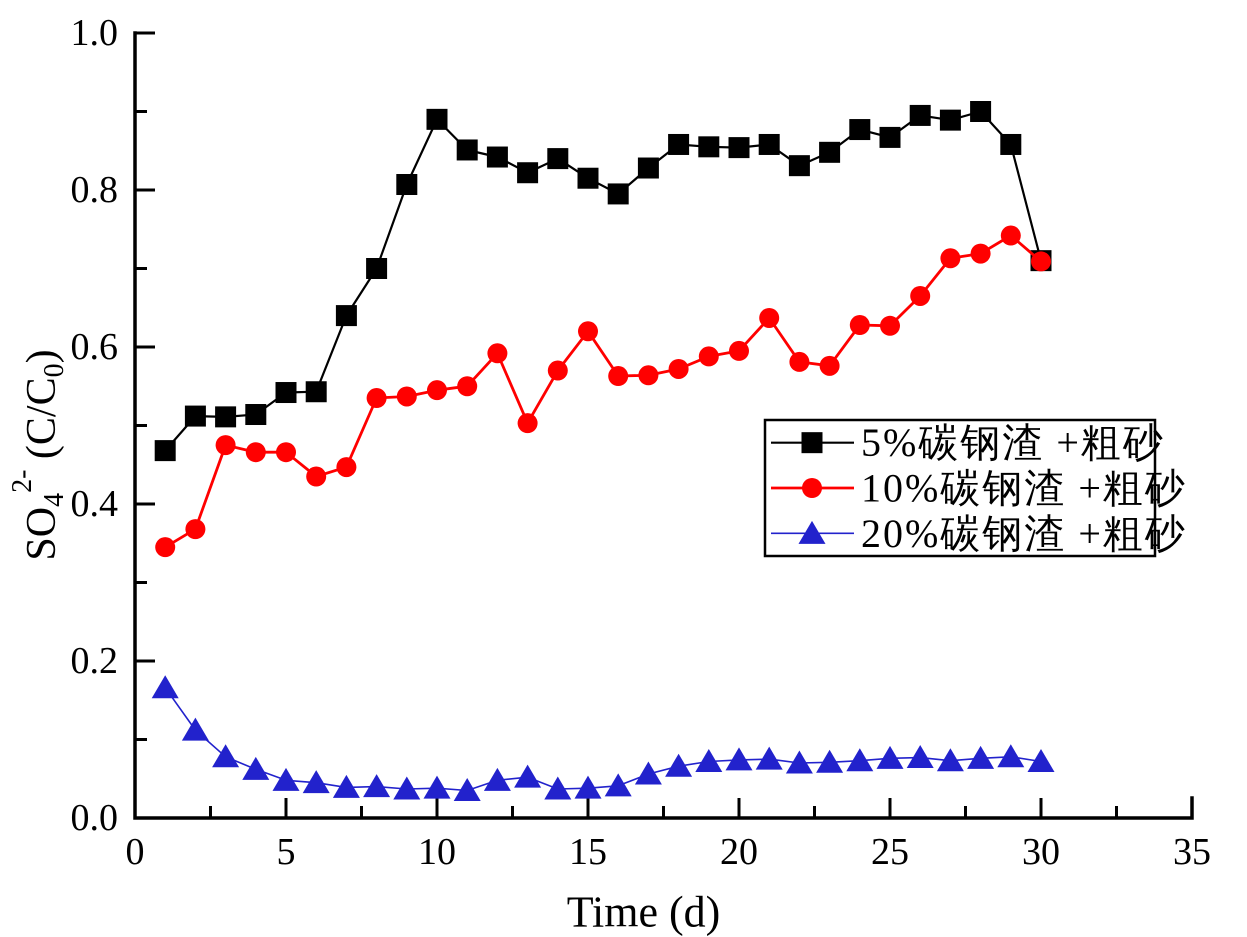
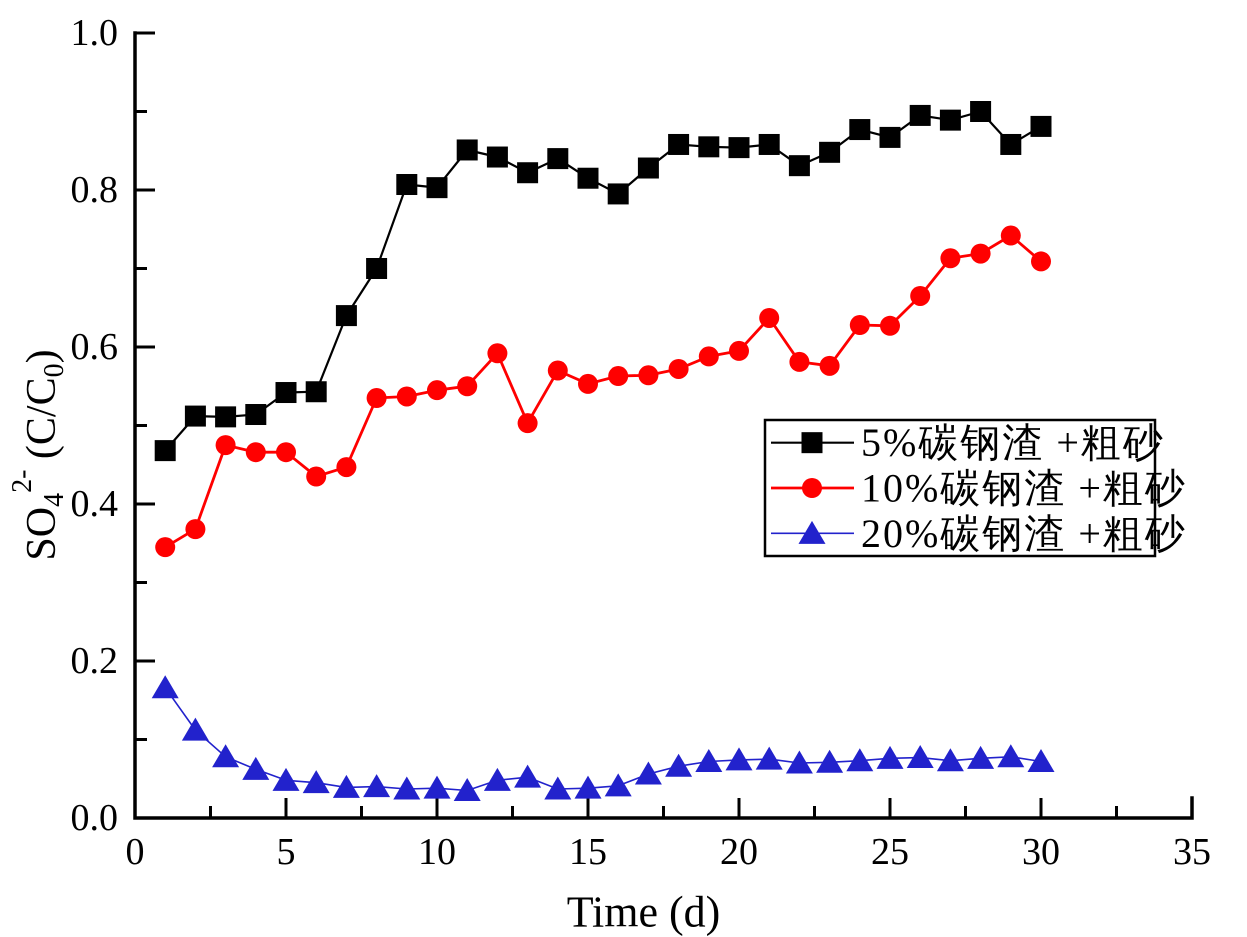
5%碳钢渣 +粗砂/10: 0.89 -> 0.80
10%碳钢渣 +粗砂/15: 0.62 -> 0.55
5%碳钢渣 +粗砂/30: 0.71 -> 0.88
